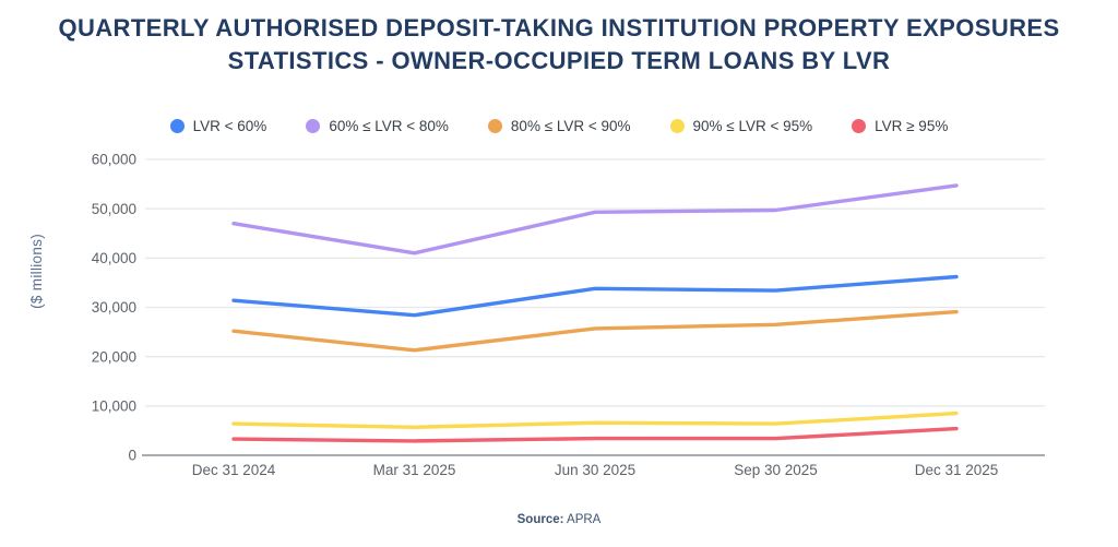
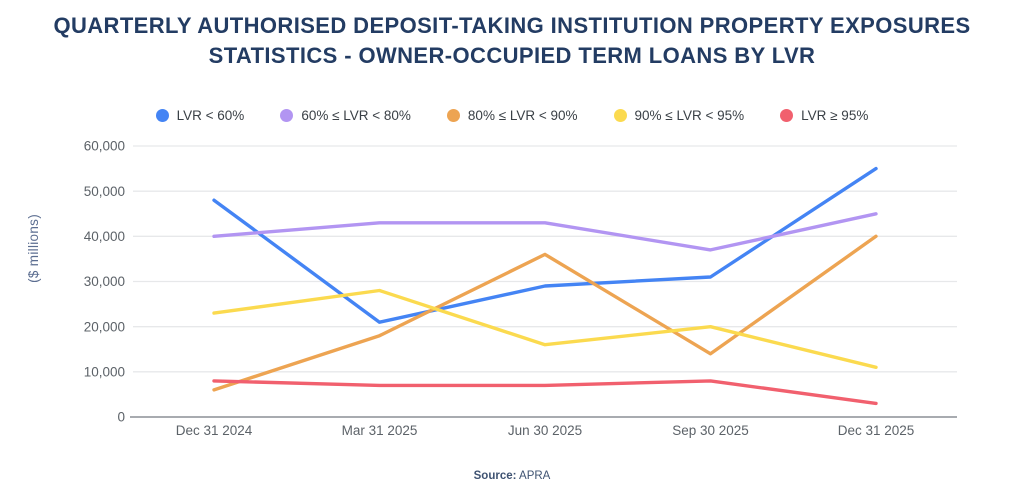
LVR < 60%/Dec 31 2024: 31000 -> 48000
60% ≤ LVR < 80%/Dec 31 2024: 47000 -> 40000
80% ≤ LVR < 90%/Dec 31 2024: 25000 -> 6000
90% ≤ LVR < 95%/Dec 31 2024: 6000 -> 23000
LVR ≥ 95%/Dec 31 2024: 3000 -> 8000
LVR < 60%/Mar 31 2025: 28000 -> 21000
60% ≤ LVR < 80%/Mar 31 2025: 41000 -> 43000
80% ≤ LVR < 90%/Mar 31 2025: 21000 -> 18000
90% ≤ LVR < 95%/Mar 31 2025: 6000 -> 28000
LVR ≥ 95%/Mar 31 2025: 3000 -> 7000
LVR < 60%/Jun 30 2025: 34000 -> 29000
60% ≤ LVR < 80%/Jun 30 2025: 49000 -> 43000
80% ≤ LVR < 90%/Jun 30 2025: 26000 -> 36000
90% ≤ LVR < 95%/Jun 30 2025: 7000 -> 16000
LVR ≥ 95%/Jun 30 2025: 3000 -> 7000
LVR < 60%/Sep 30 2025: 33000 -> 31000
60% ≤ LVR < 80%/Sep 30 2025: 50000 -> 37000
80% ≤ LVR < 90%/Sep 30 2025: 26000 -> 14000
90% ≤ LVR < 95%/Sep 30 2025: 6000 -> 20000
LVR ≥ 95%/Sep 30 2025: 3000 -> 8000
LVR < 60%/Dec 31 2025: 36000 -> 55000
60% ≤ LVR < 80%/Dec 31 2025: 55000 -> 45000
80% ≤ LVR < 90%/Dec 31 2025: 29000 -> 40000
90% ≤ LVR < 95%/Dec 31 2025: 8000 -> 11000
LVR ≥ 95%/Dec 31 2025: 5000 -> 3000
